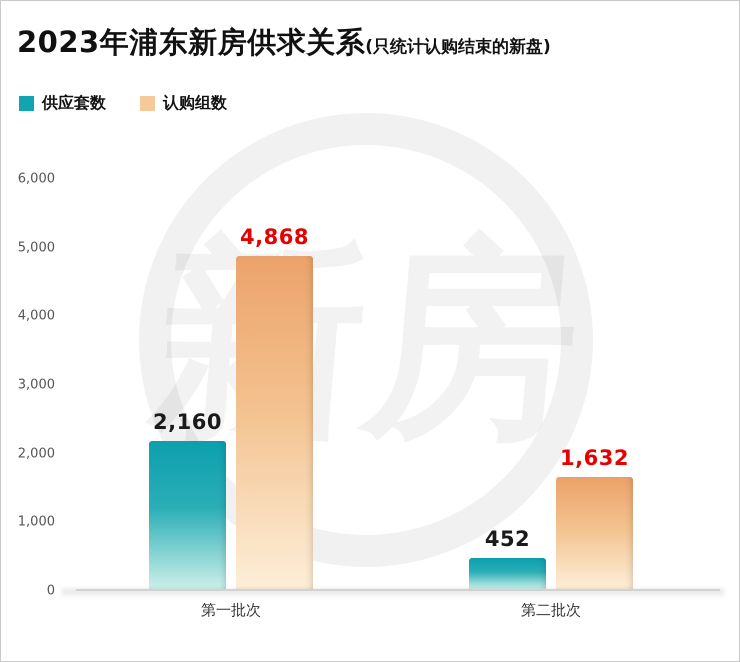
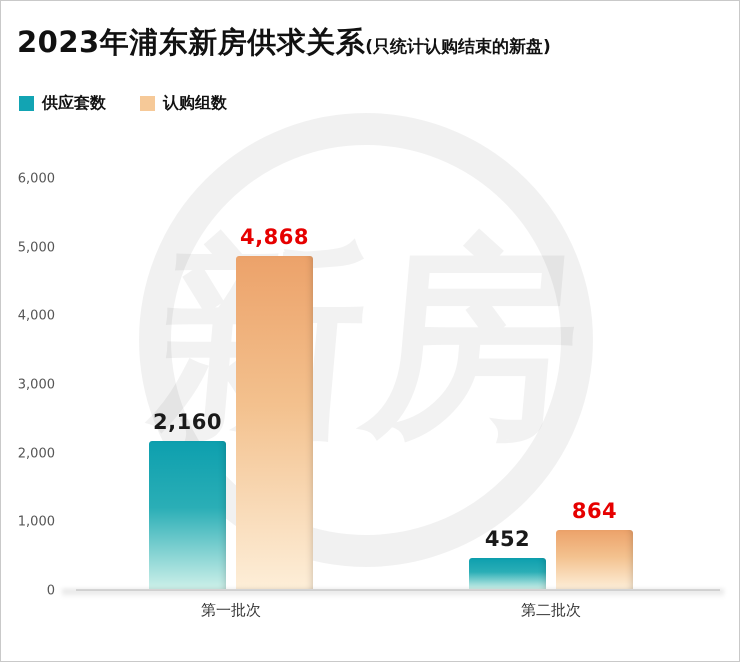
认购组数/第二批次: 1,632 -> 864
